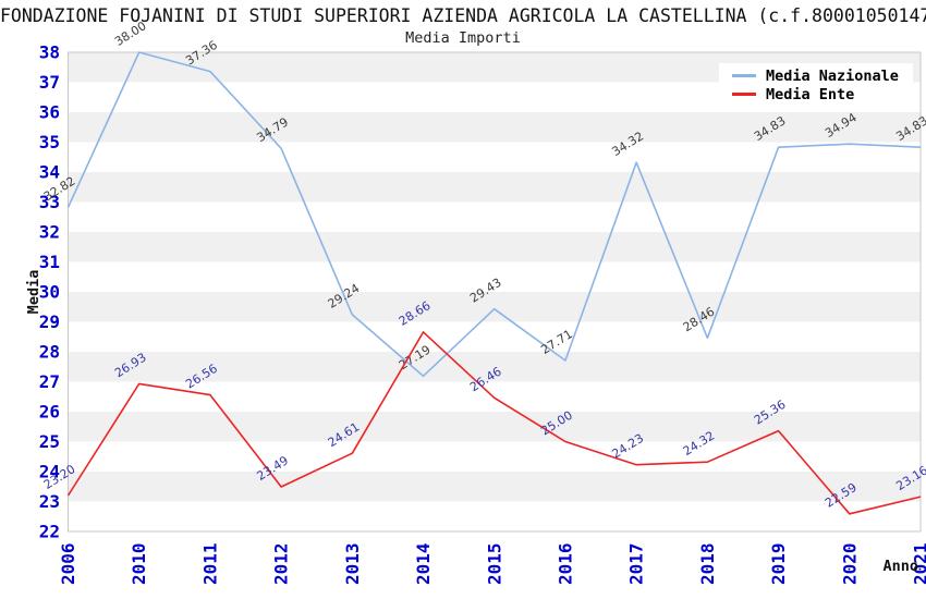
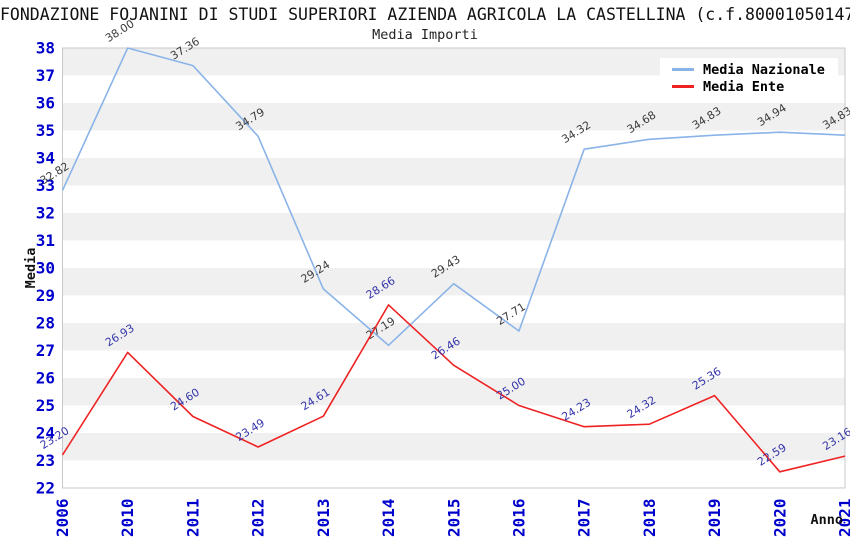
Media Ente/2011: 26.56 -> 24.60
Media Nazionale/2018: 28.46 -> 34.68
